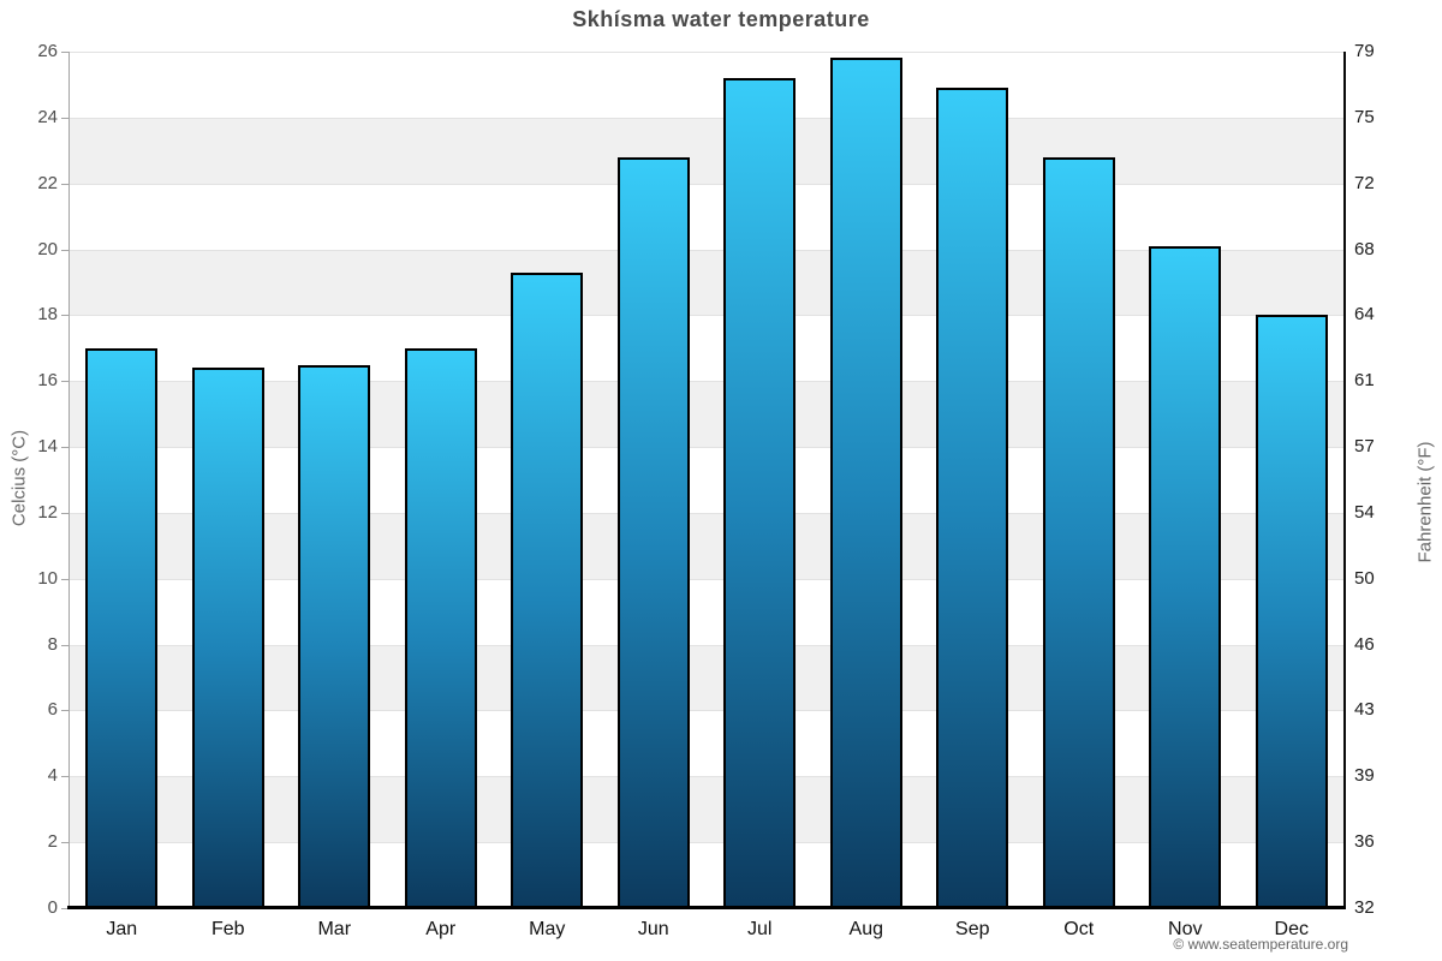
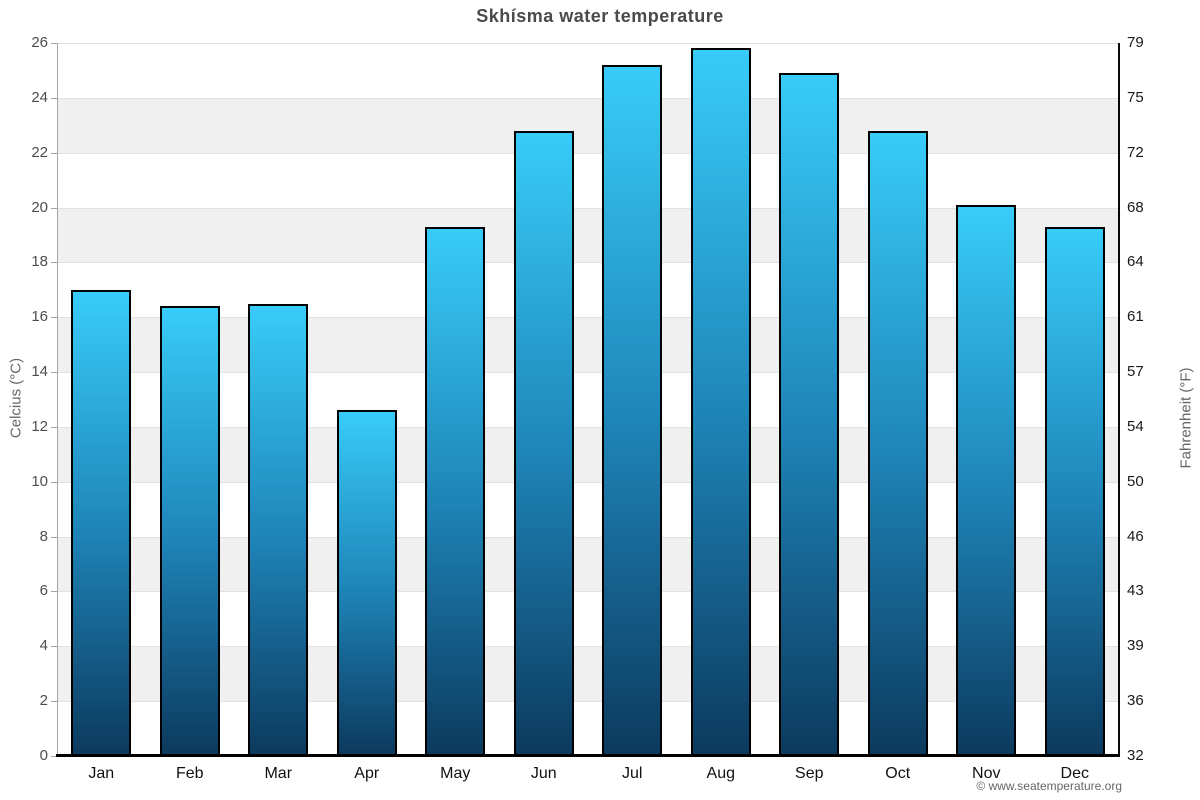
Apr: 17.0 -> 12.6
Dec: 18.0 -> 19.3
